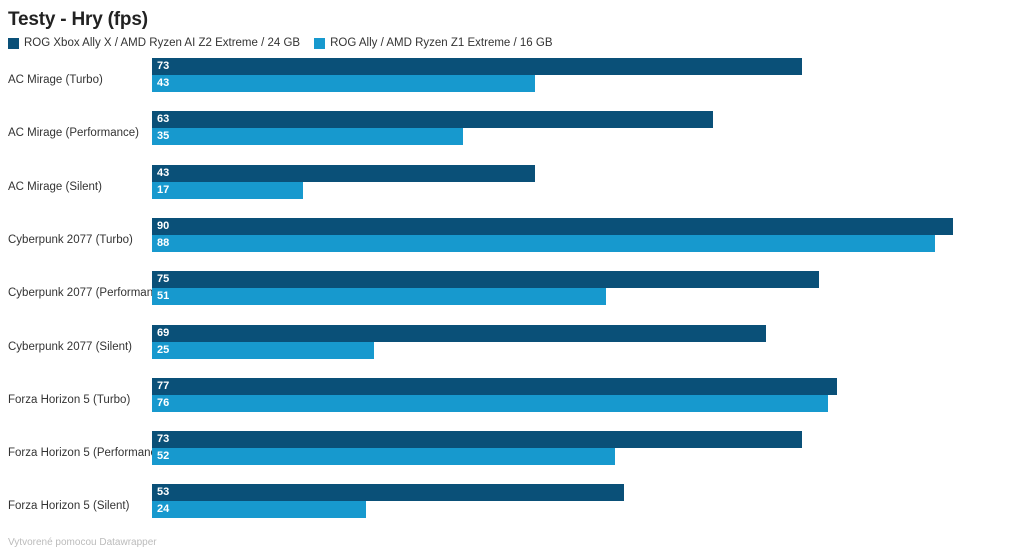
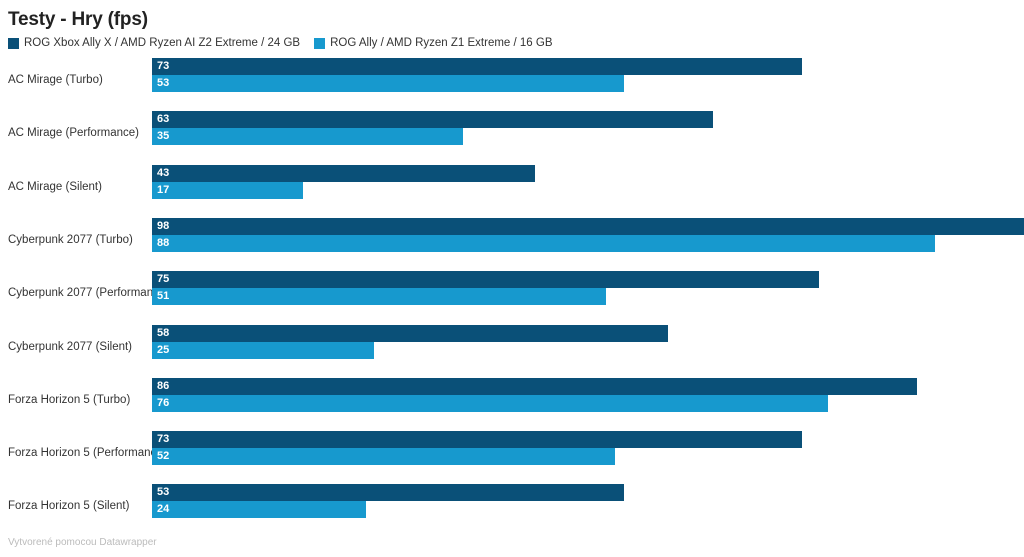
ROG Ally / AMD Ryzen Z1 Extreme / 16 GB/AC Mirage (Turbo): 43 -> 53
ROG Xbox Ally X / AMD Ryzen AI Z2 Extreme / 24 GB/Cyberpunk 2077 (Turbo): 90 -> 98
ROG Xbox Ally X / AMD Ryzen AI Z2 Extreme / 24 GB/Cyberpunk 2077 (Silent): 69 -> 58
ROG Xbox Ally X / AMD Ryzen AI Z2 Extreme / 24 GB/Forza Horizon 5 (Turbo): 77 -> 86
